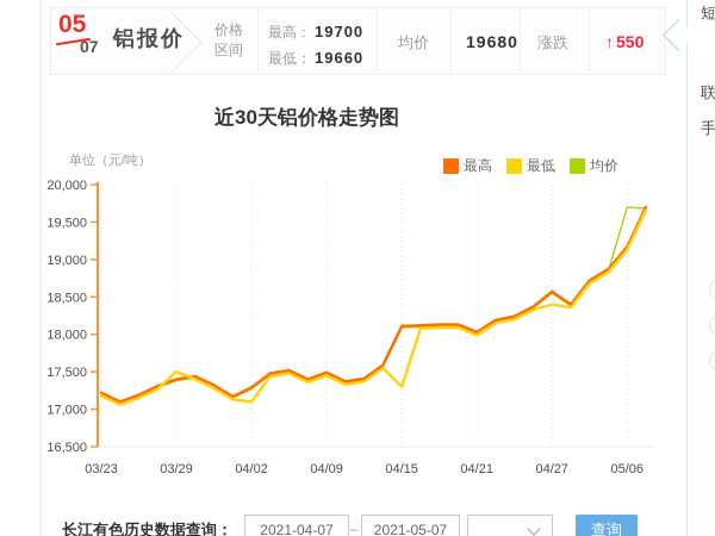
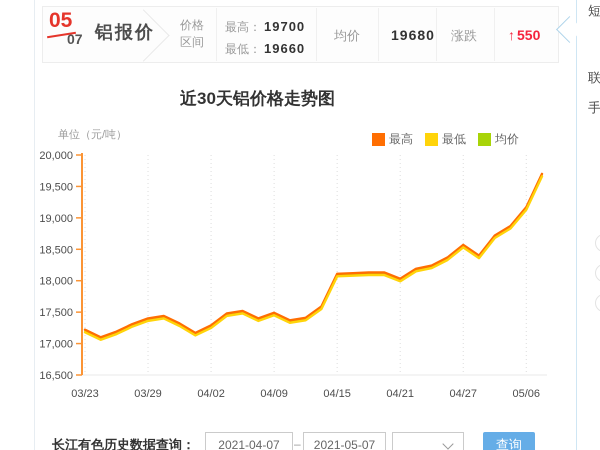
最低/03/29: 17500 -> 17400
最低/04/02: 17100 -> 17200
最低/04/15: 17300 -> 18100
最低/04/27: 18400 -> 18500
均价/05/06: 19700 -> 19200
